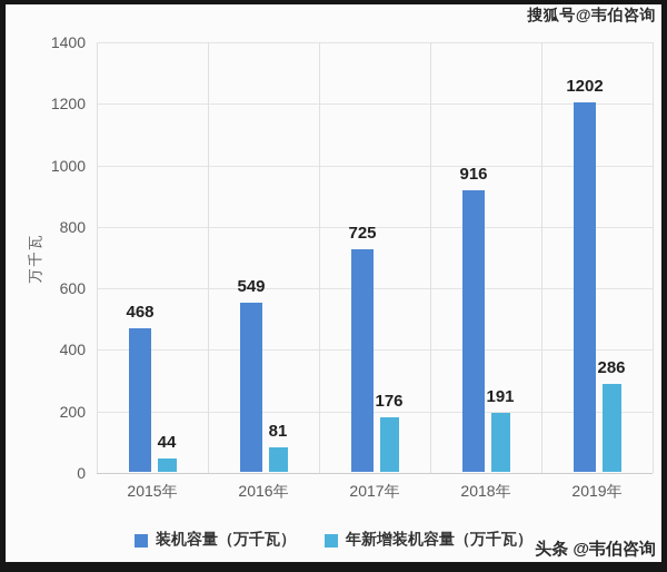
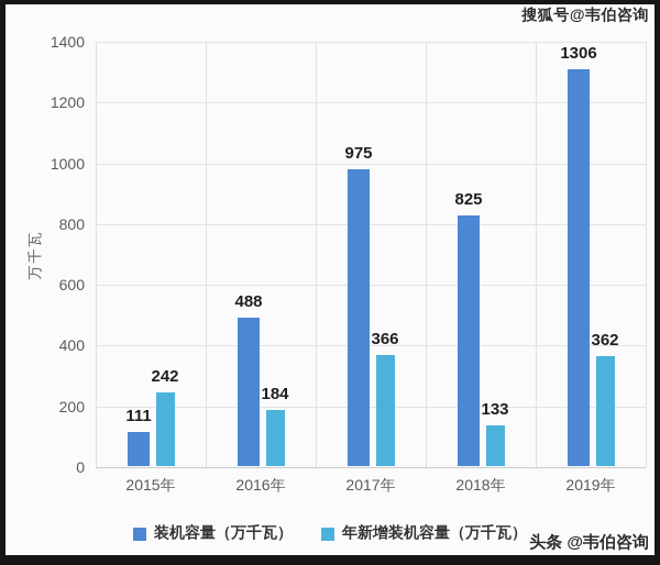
装机容量（万千瓦）/2015年: 468 -> 111
年新增装机容量（万千瓦）/2015年: 44 -> 242
装机容量（万千瓦）/2016年: 549 -> 488
年新增装机容量（万千瓦）/2016年: 81 -> 184
装机容量（万千瓦）/2017年: 725 -> 975
年新增装机容量（万千瓦）/2017年: 176 -> 366
装机容量（万千瓦）/2018年: 916 -> 825
年新增装机容量（万千瓦）/2018年: 191 -> 133
装机容量（万千瓦）/2019年: 1202 -> 1306
年新增装机容量（万千瓦）/2019年: 286 -> 362
